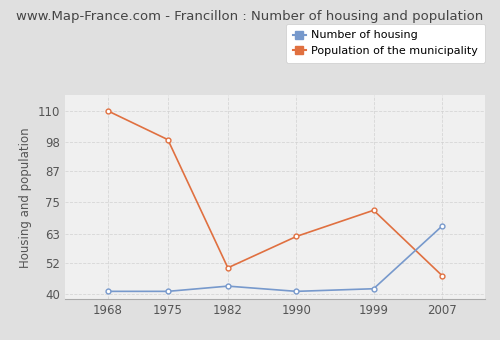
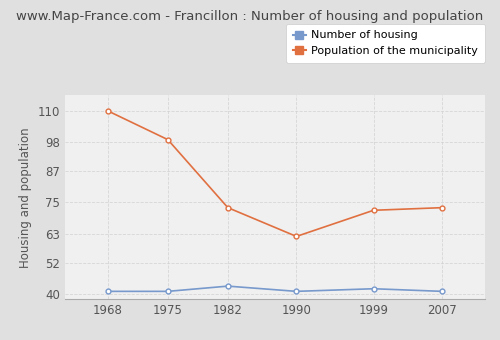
Population of the municipality/1982: 50 -> 73
Number of housing/2007: 66 -> 41
Population of the municipality/2007: 47 -> 73
